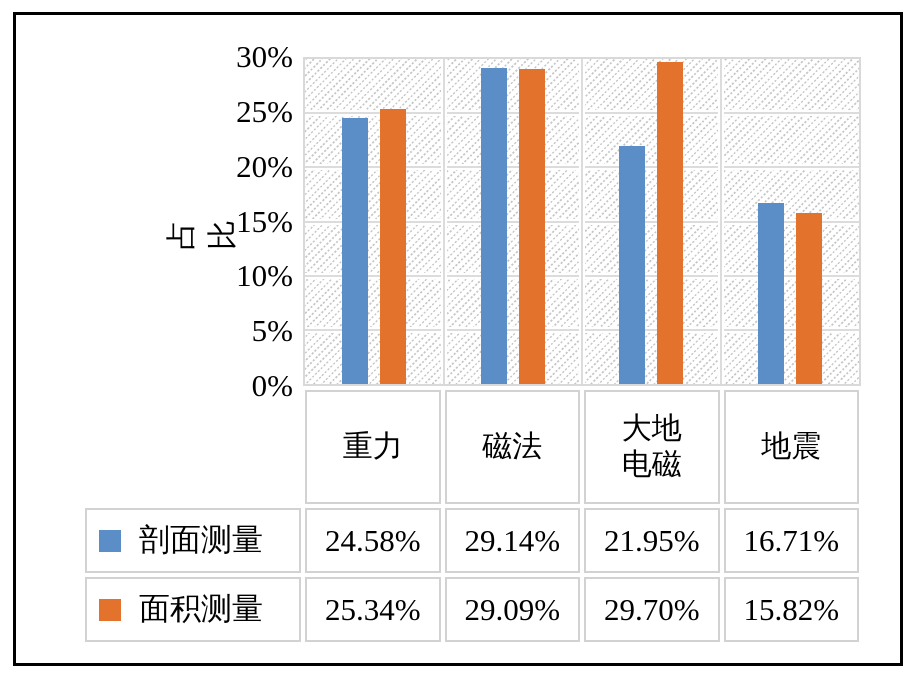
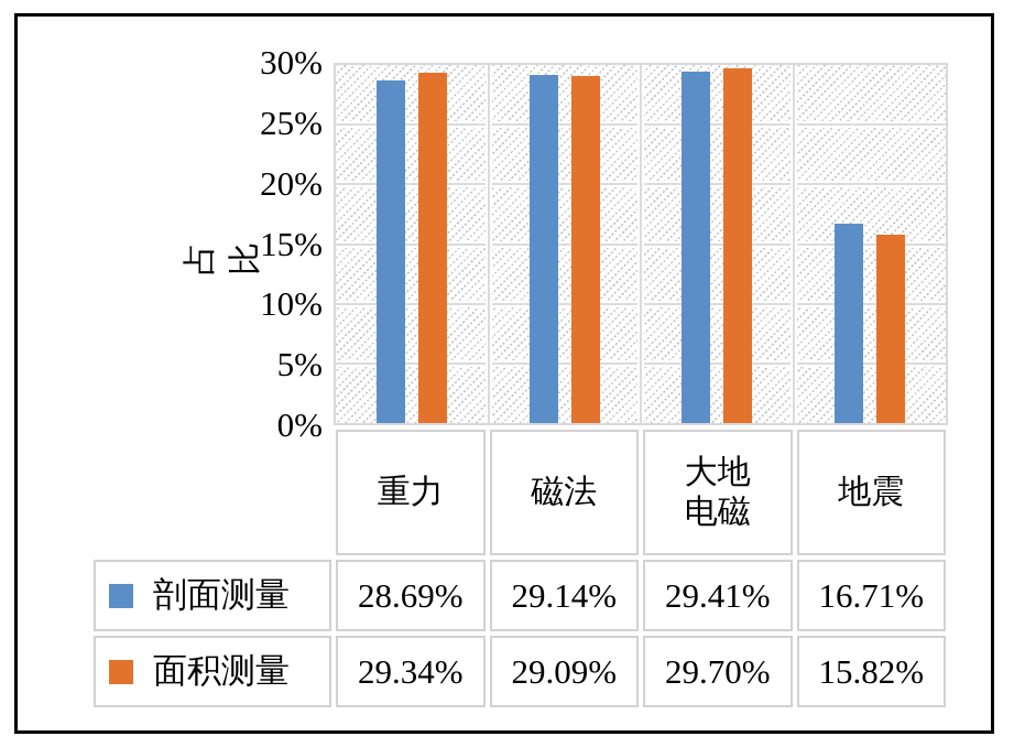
剖面测量/重力: 24.58% -> 28.69%
面积测量/重力: 25.34% -> 29.34%
剖面测量/大地 电磁: 21.95% -> 29.41%
